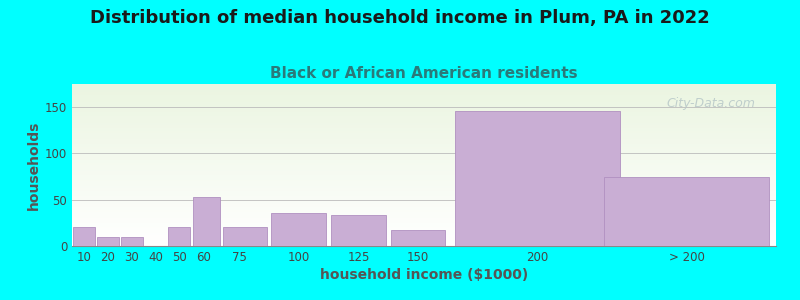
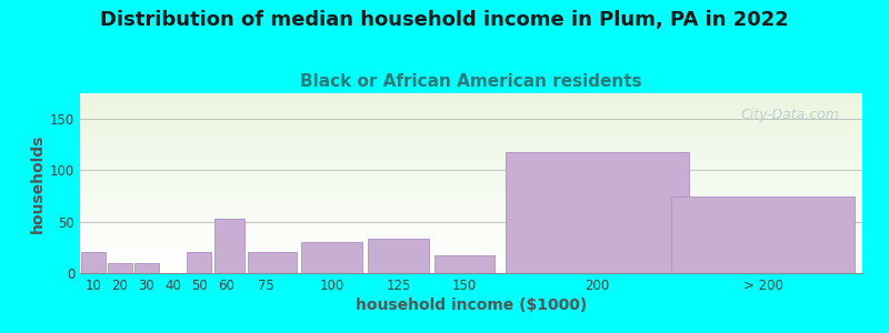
100: 36 -> 30
200: 146 -> 118
